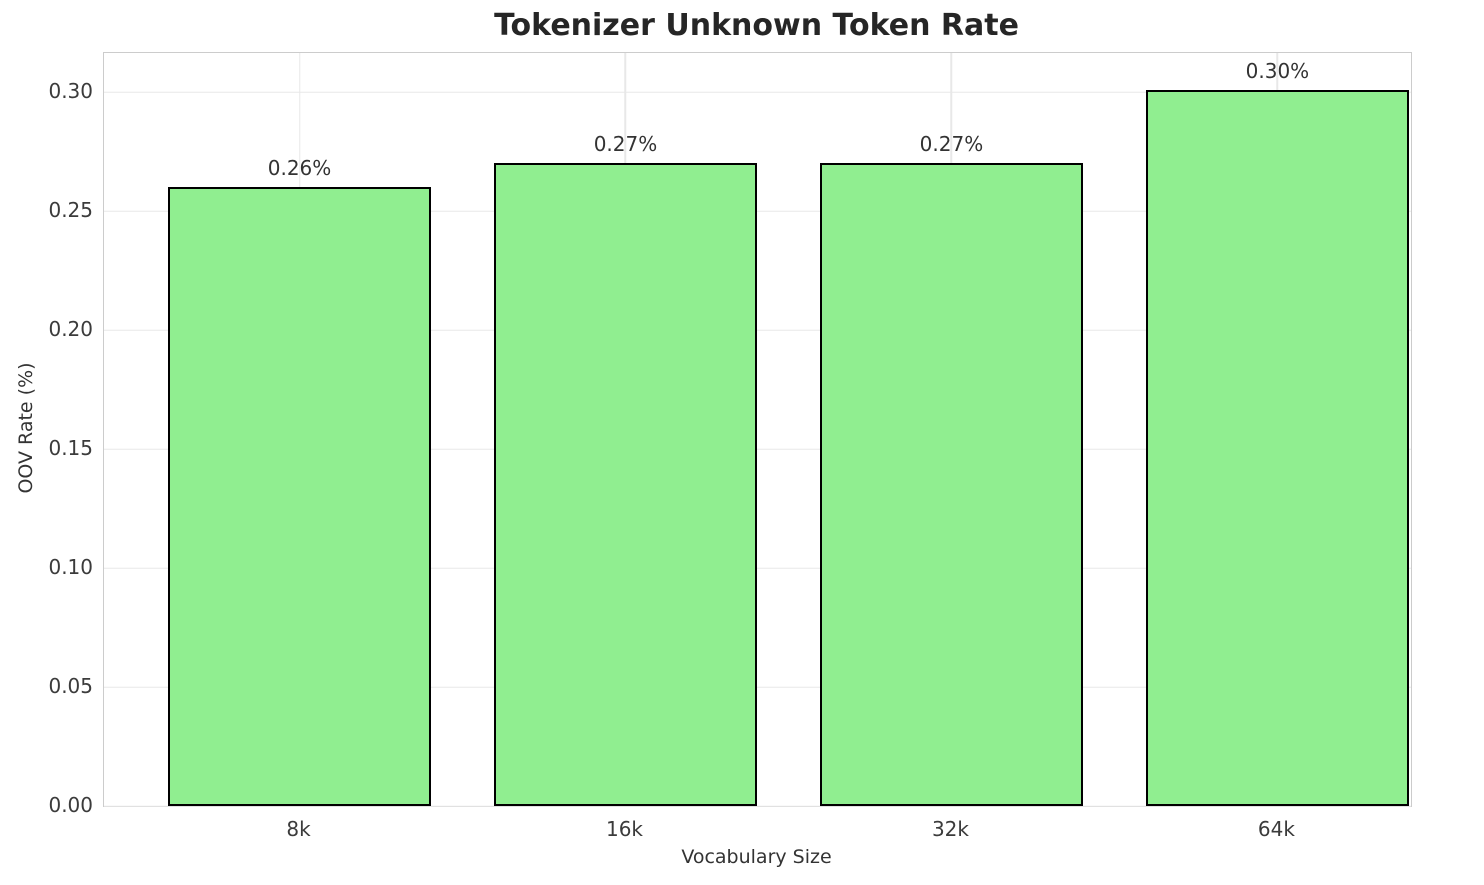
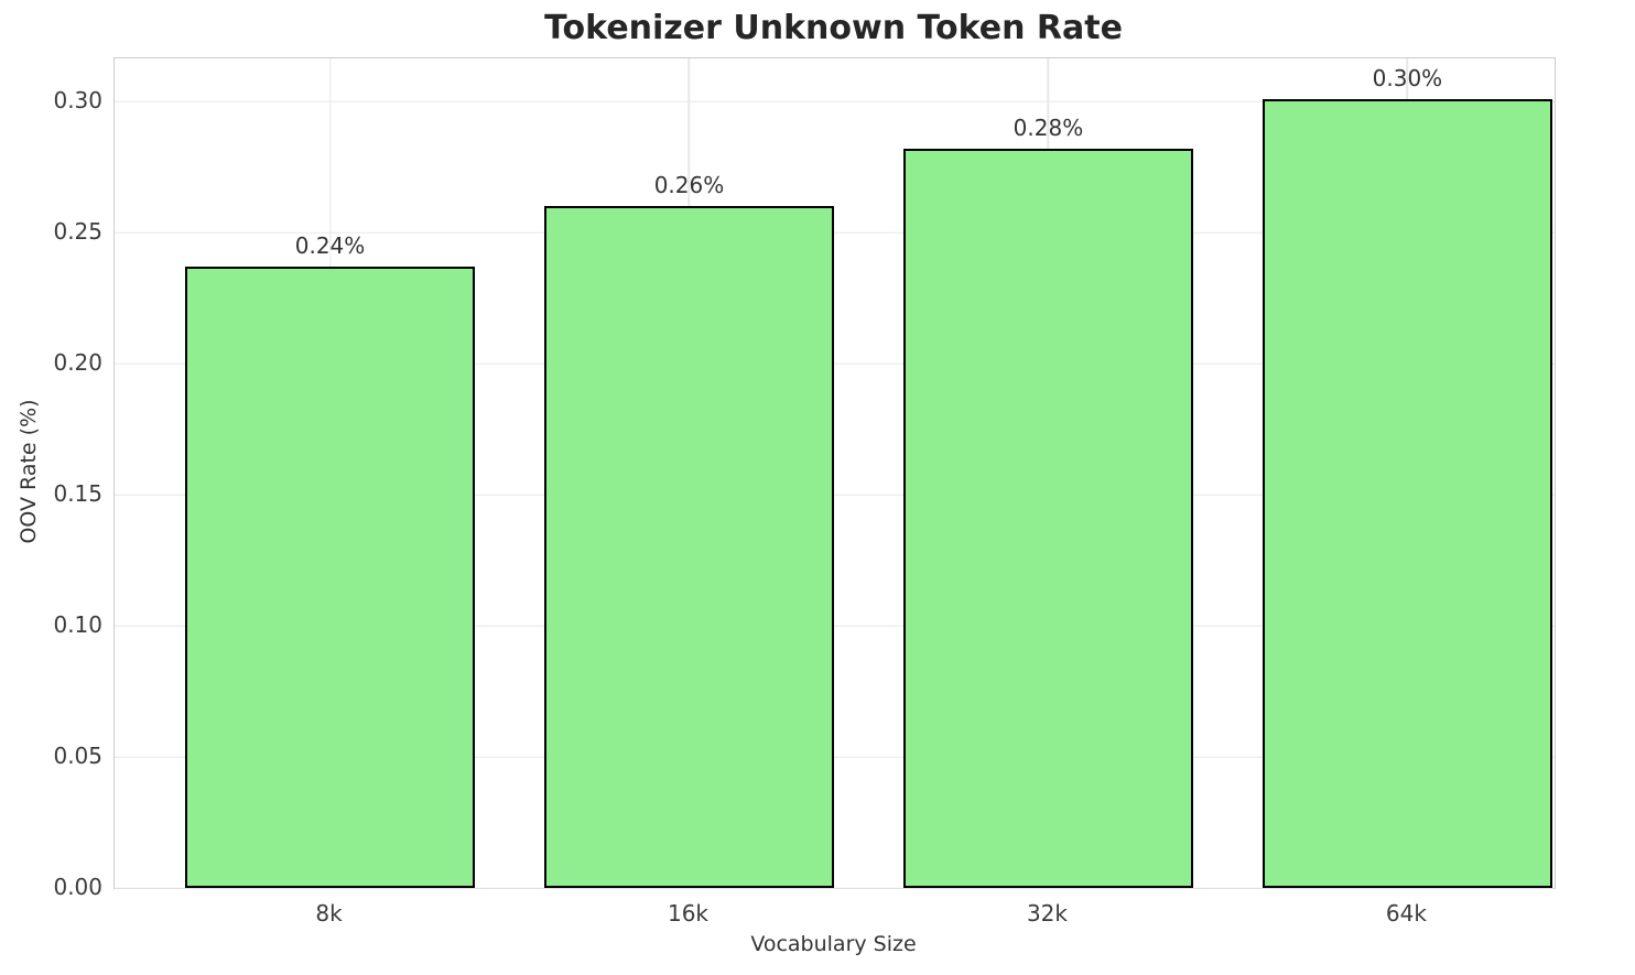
8k: 0.26% -> 0.24%
16k: 0.27% -> 0.26%
32k: 0.27% -> 0.28%
